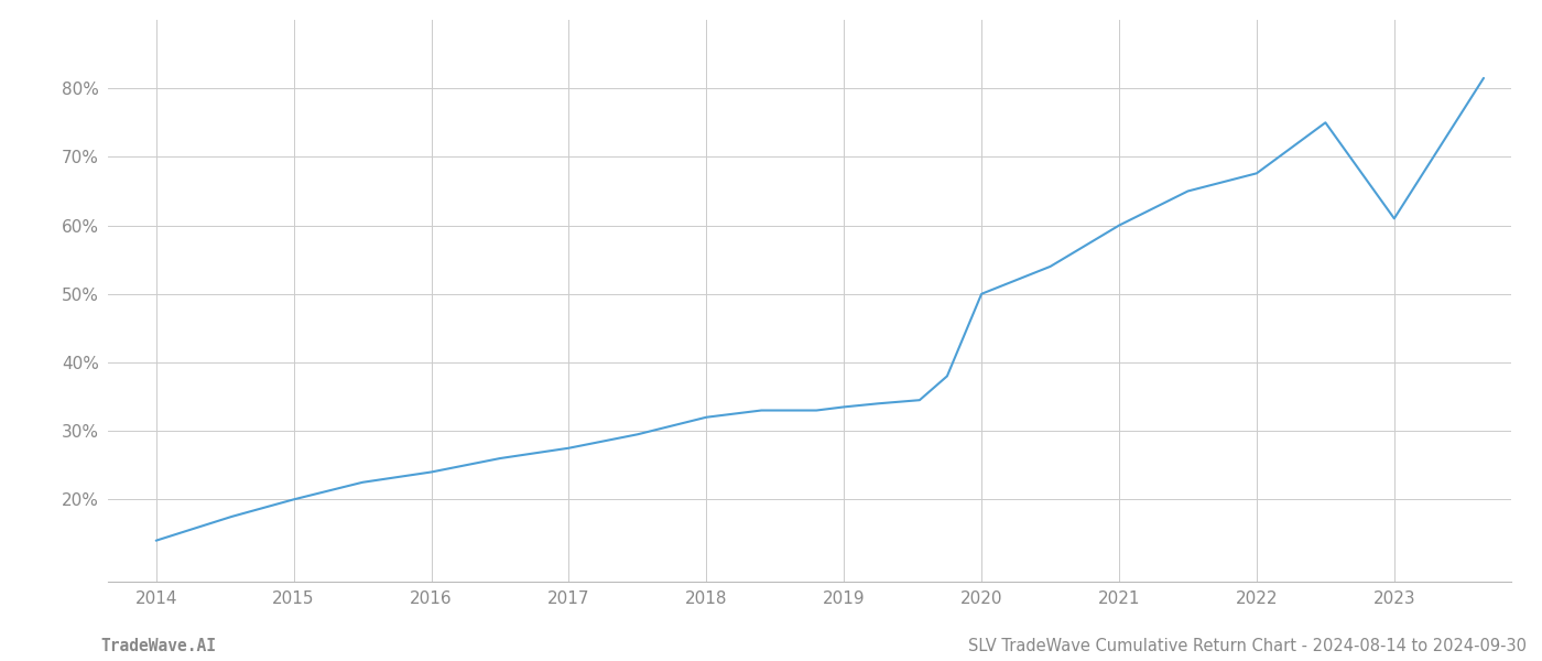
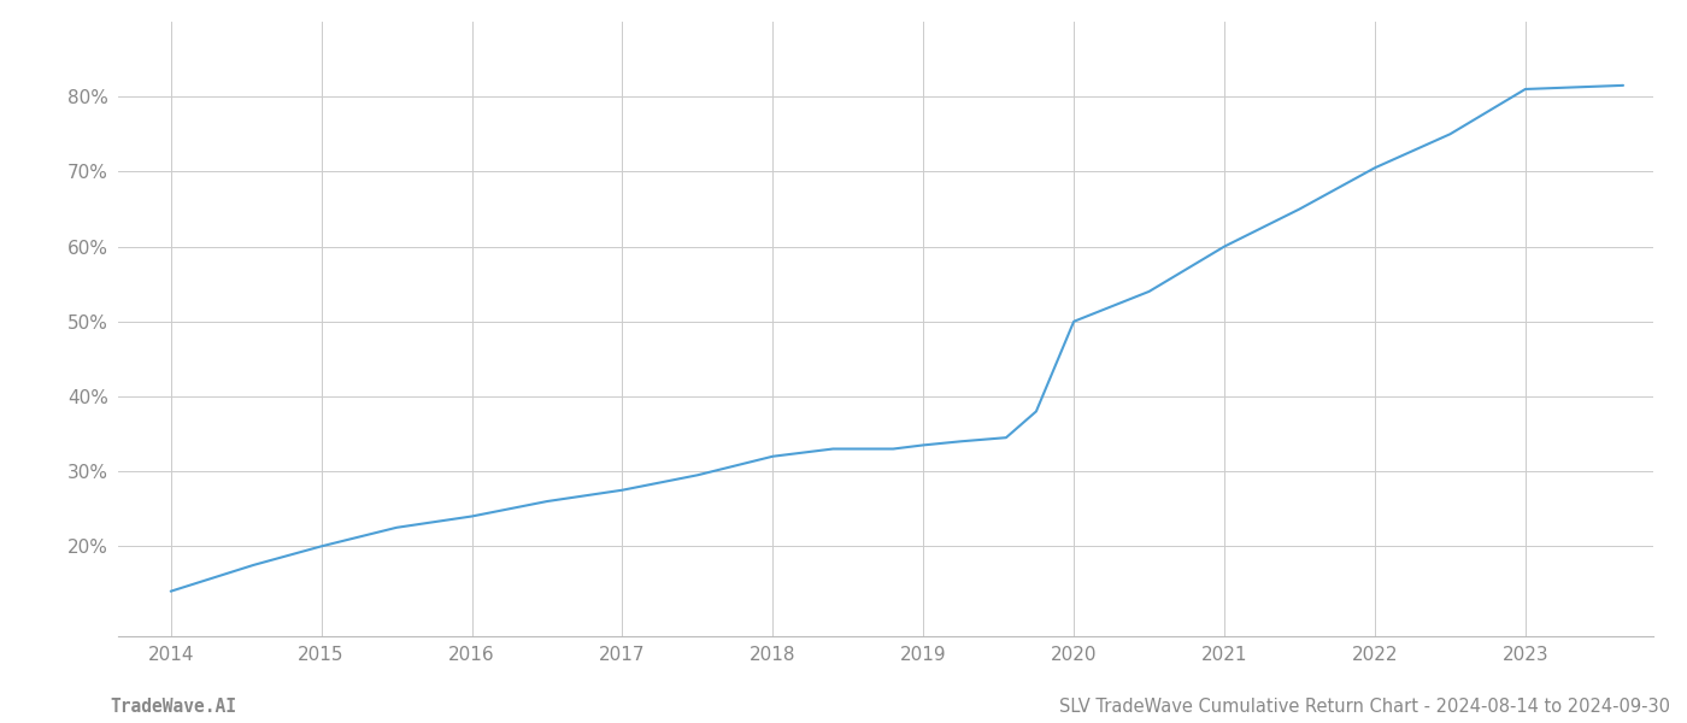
2022: 67.6% -> 70.5%
2023: 61.0% -> 81.0%
